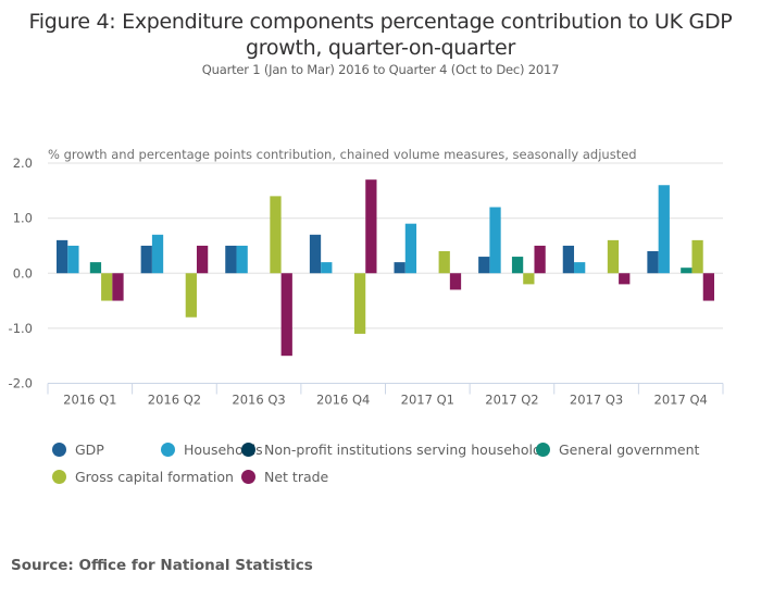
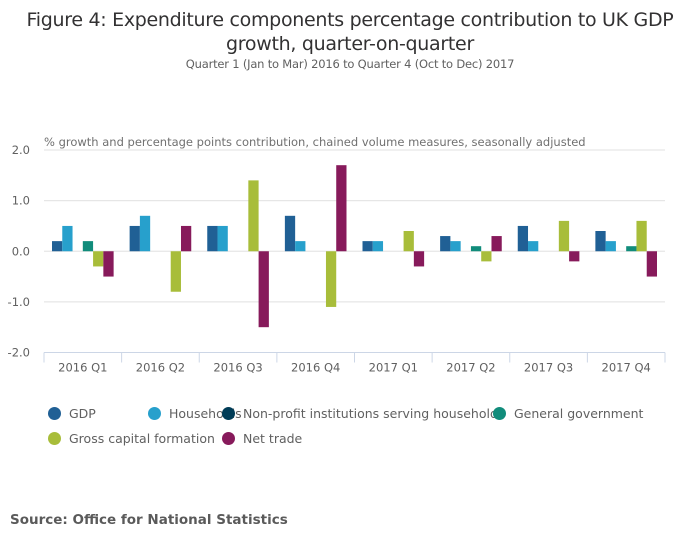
GDP/2016 Q1: 0.6 -> 0.2
Gross capital formation/2016 Q1: -0.5 -> -0.3
Households/2017 Q1: 0.9 -> 0.2
Households/2017 Q2: 1.2 -> 0.2
General government/2017 Q2: 0.3 -> 0.1
Net trade/2017 Q2: 0.5 -> 0.3
Households/2017 Q4: 1.6 -> 0.2
